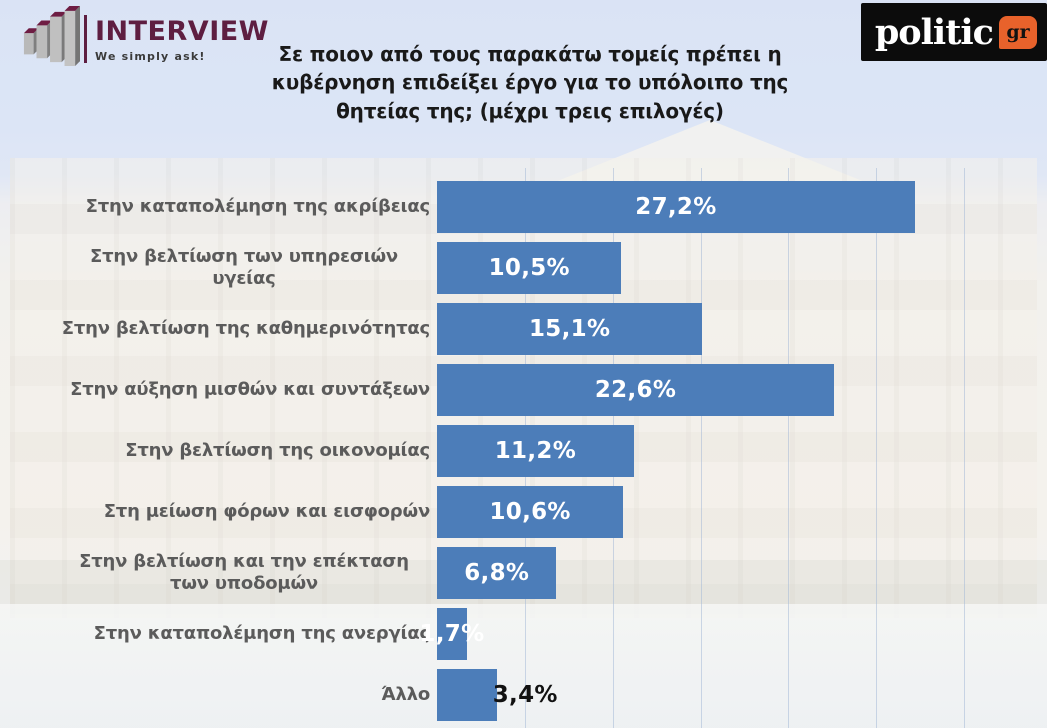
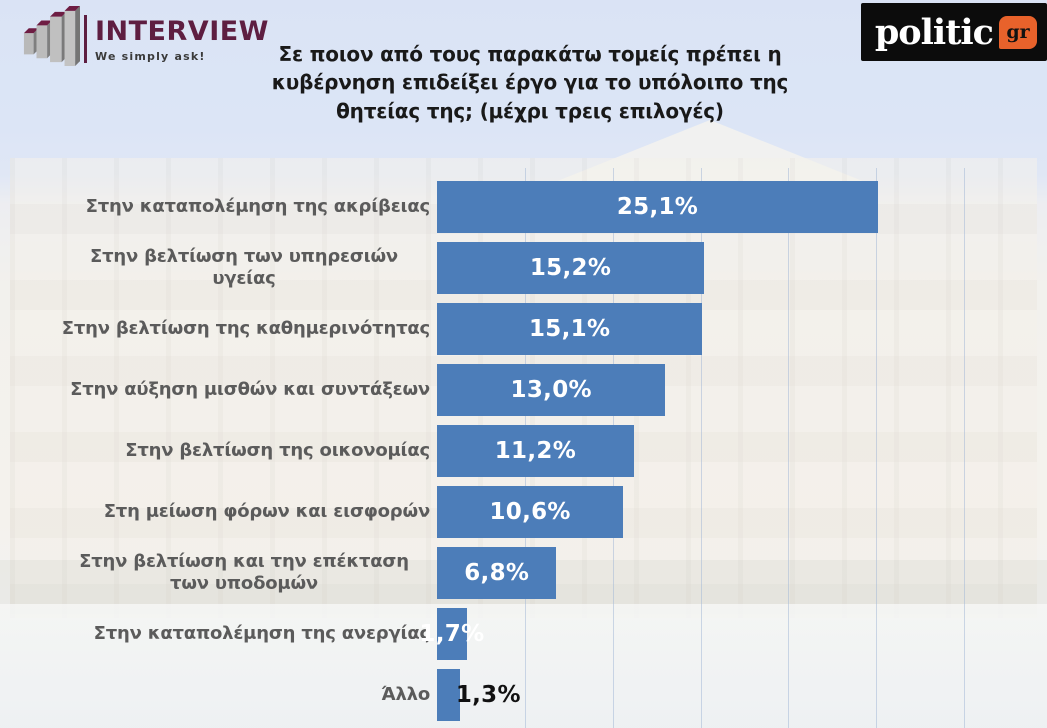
Στην καταπολέμηση της ακρίβειας: 27,2% -> 25,1%
Στην βελτίωση των υπηρεσιών υγείας: 10,5% -> 15,2%
Στην αύξηση μισθών και συντάξεων: 22,6% -> 13,0%
Άλλο: 3,4% -> 1,3%
